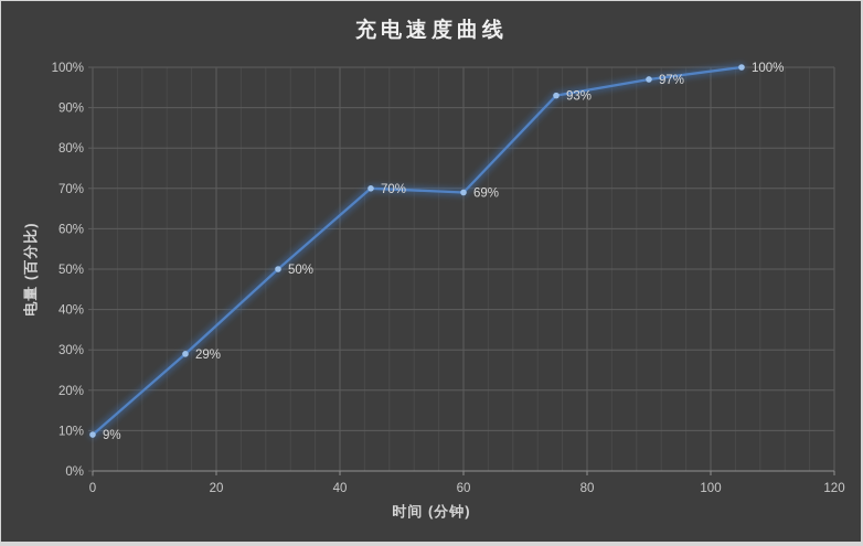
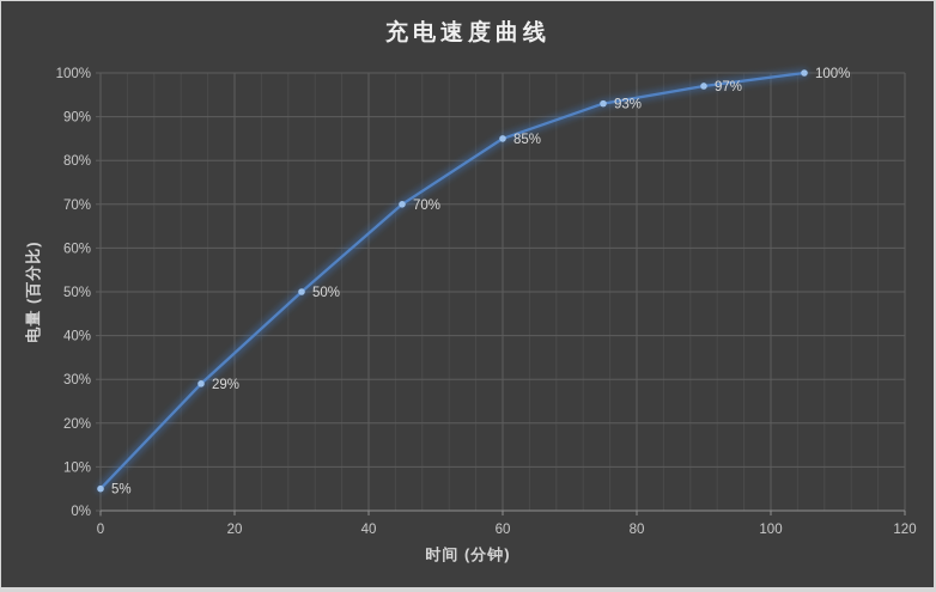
0: 9% -> 5%
60: 69% -> 85%
